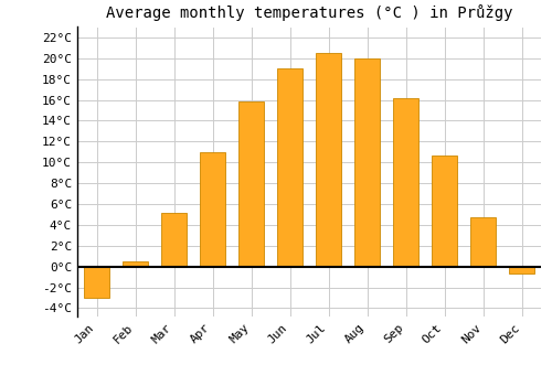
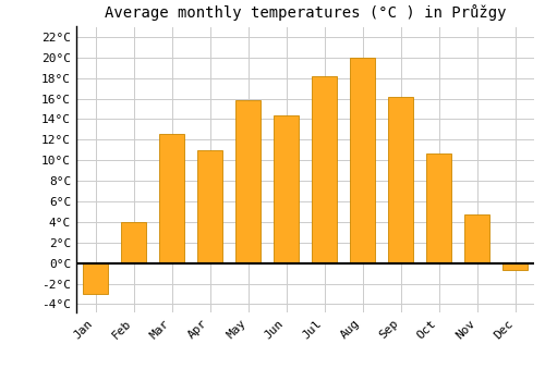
Feb: 0.5°C -> 4.0°C
Mar: 5.2°C -> 12.6°C
Jun: 19.0°C -> 14.4°C
Jul: 20.5°C -> 18.2°C
